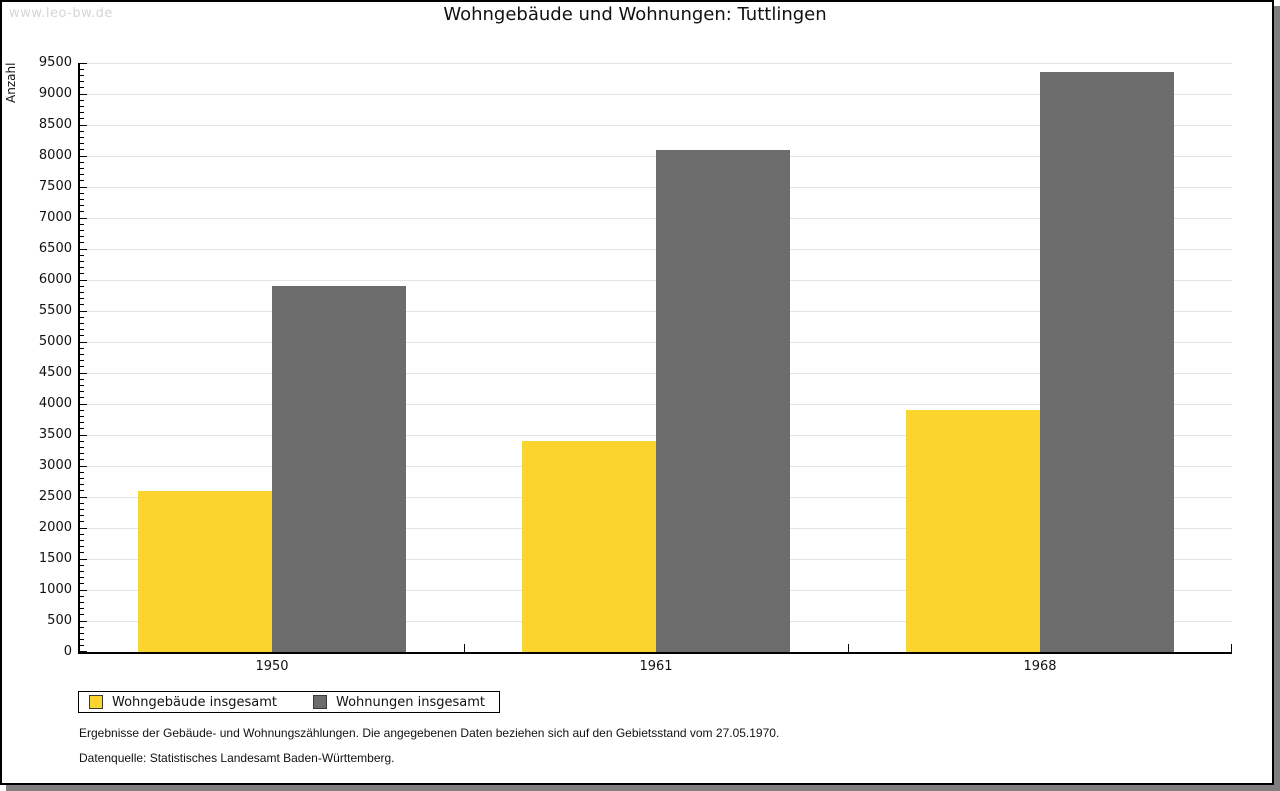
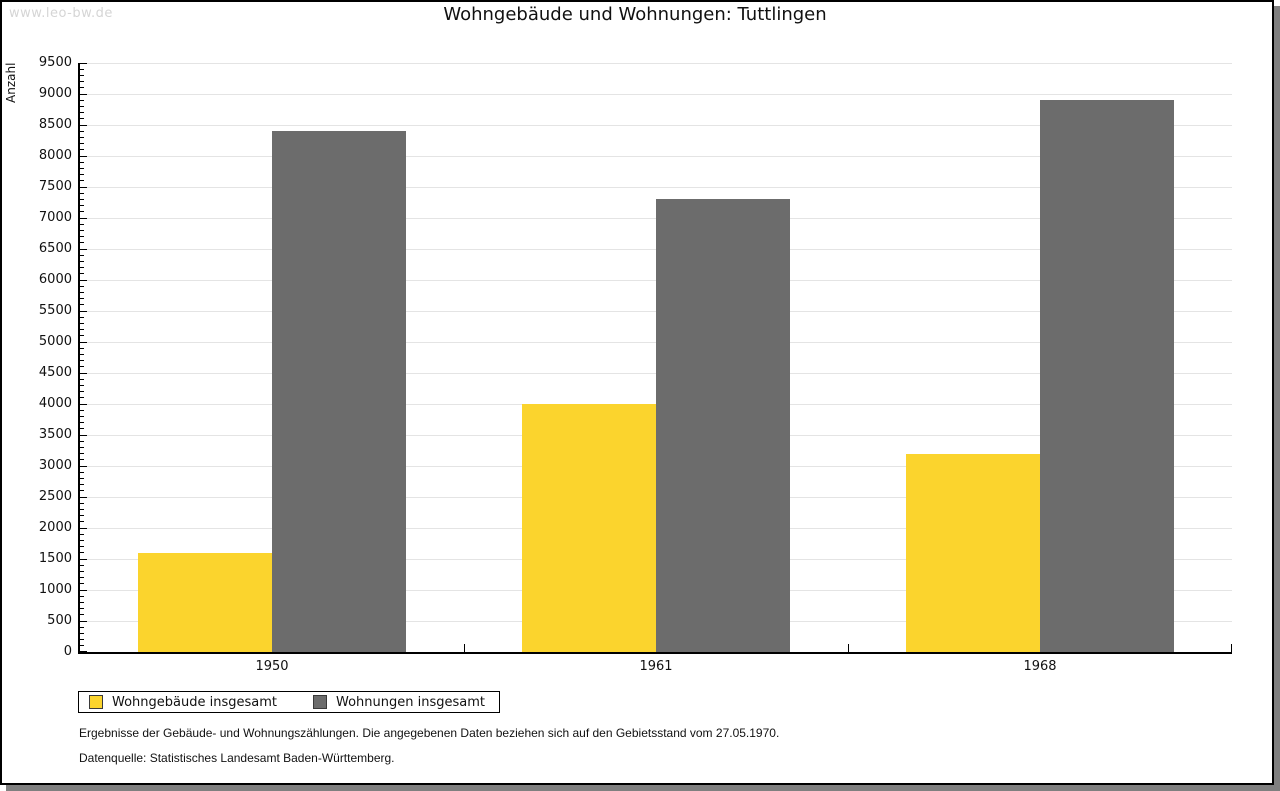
Wohngebäude insgesamt/1950: 2600 -> 1600
Wohnungen insgesamt/1950: 5900 -> 8400
Wohngebäude insgesamt/1961: 3400 -> 4000
Wohnungen insgesamt/1961: 8100 -> 7300
Wohngebäude insgesamt/1968: 3900 -> 3200
Wohnungen insgesamt/1968: 9400 -> 8900
